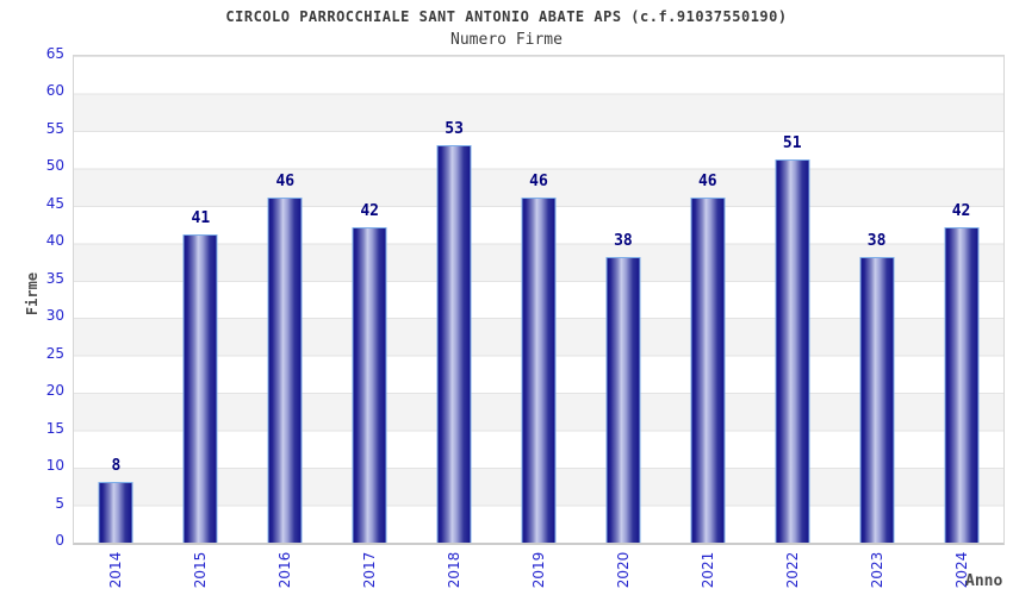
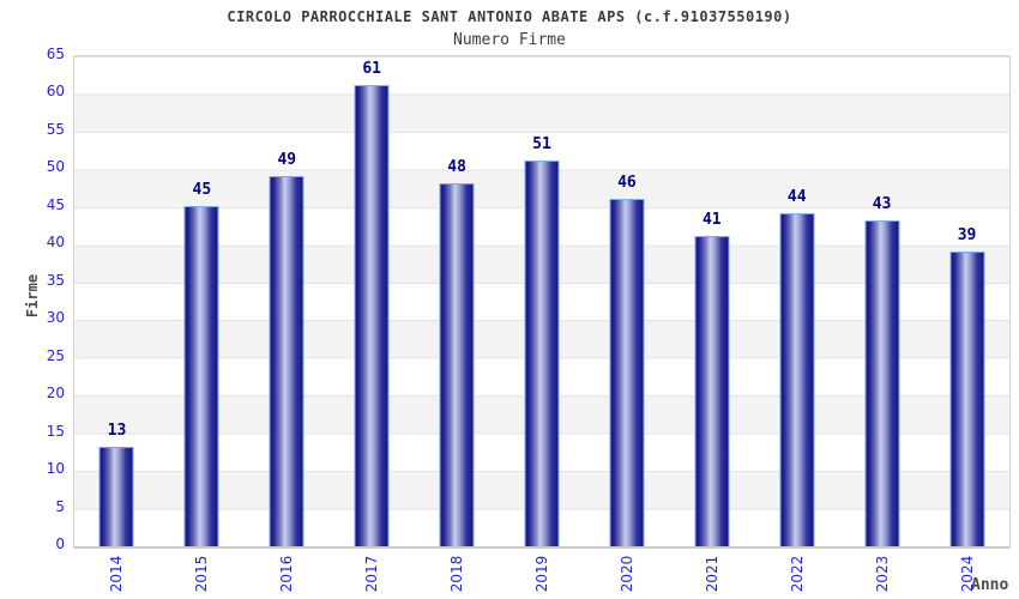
2014: 8 -> 13
2015: 41 -> 45
2016: 46 -> 49
2017: 42 -> 61
2018: 53 -> 48
2019: 46 -> 51
2020: 38 -> 46
2021: 46 -> 41
2022: 51 -> 44
2023: 38 -> 43
2024: 42 -> 39
